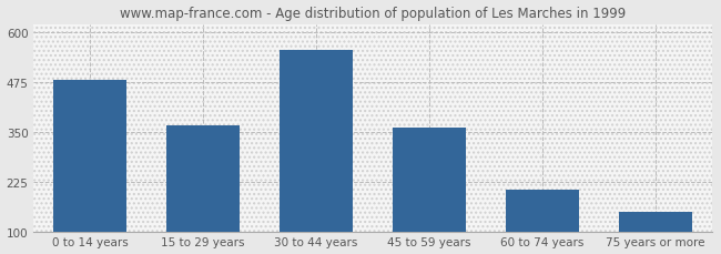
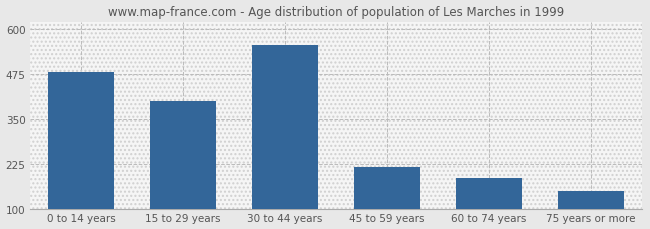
15 to 29 years: 365 -> 400
45 to 59 years: 360 -> 215
60 to 74 years: 205 -> 185
